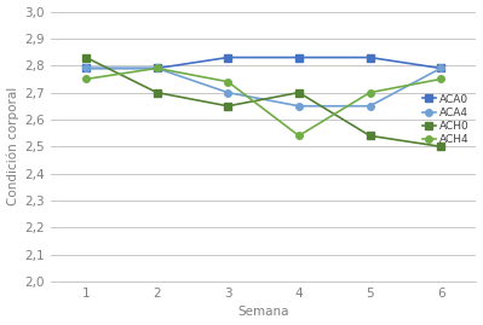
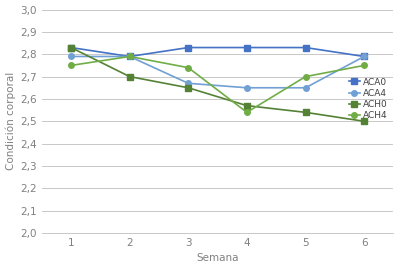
ACA0/1: 2,79 -> 2,83
ACA4/3: 2,70 -> 2,67
ACH0/4: 2,70 -> 2,57
